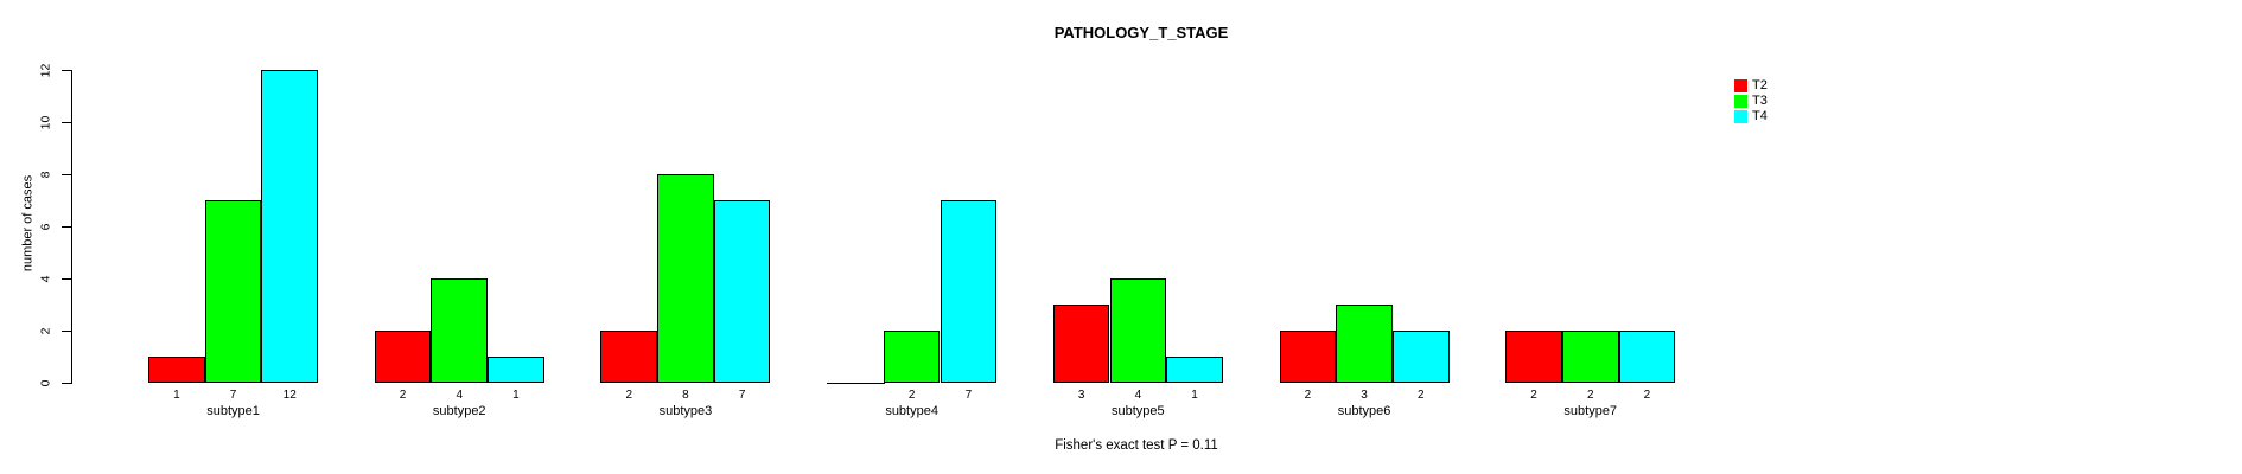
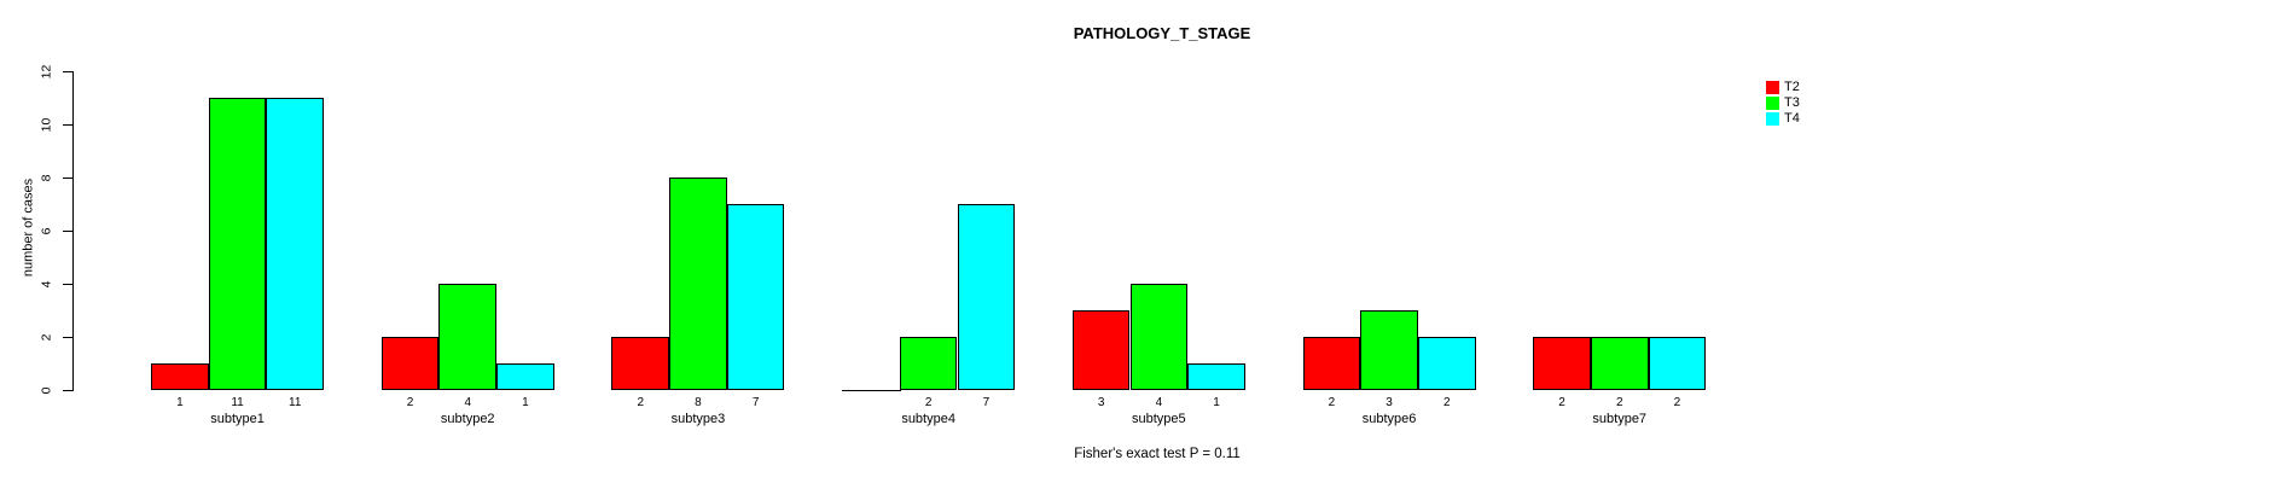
T3/subtype1: 7 -> 11
T4/subtype1: 12 -> 11
